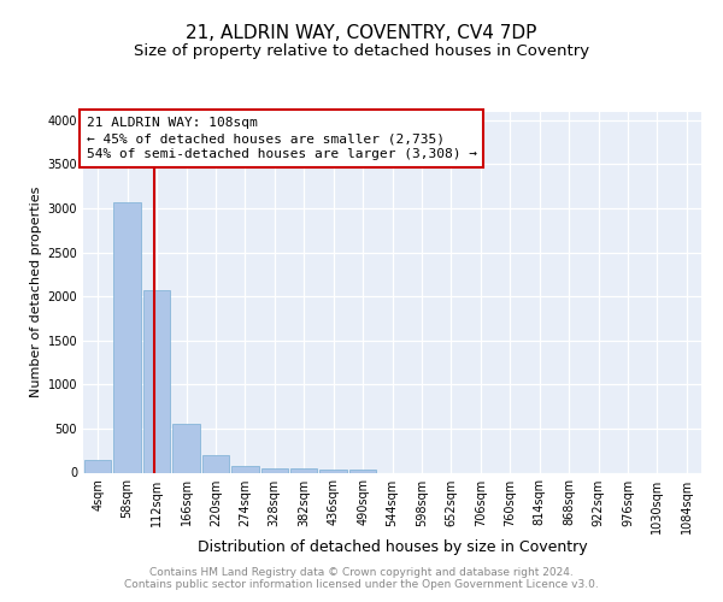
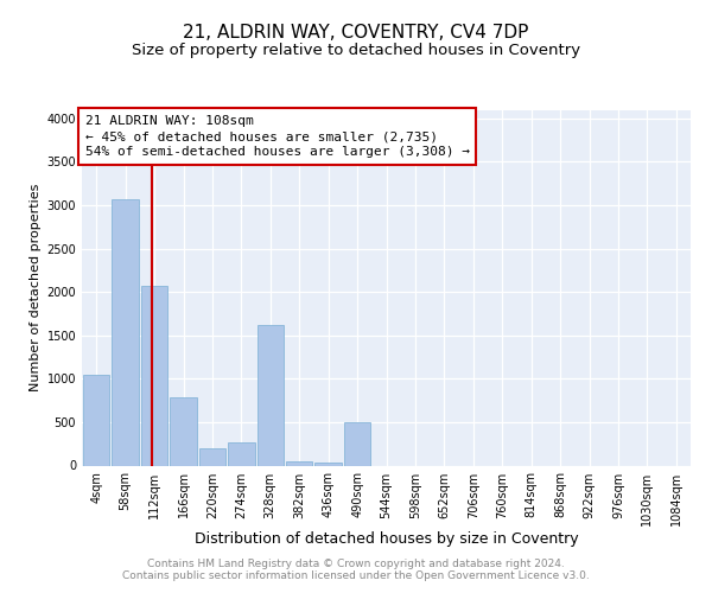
4sqm: 150 -> 1040
166sqm: 560 -> 780
274sqm: 80 -> 260
328sqm: 50 -> 1620
490sqm: 30 -> 500
